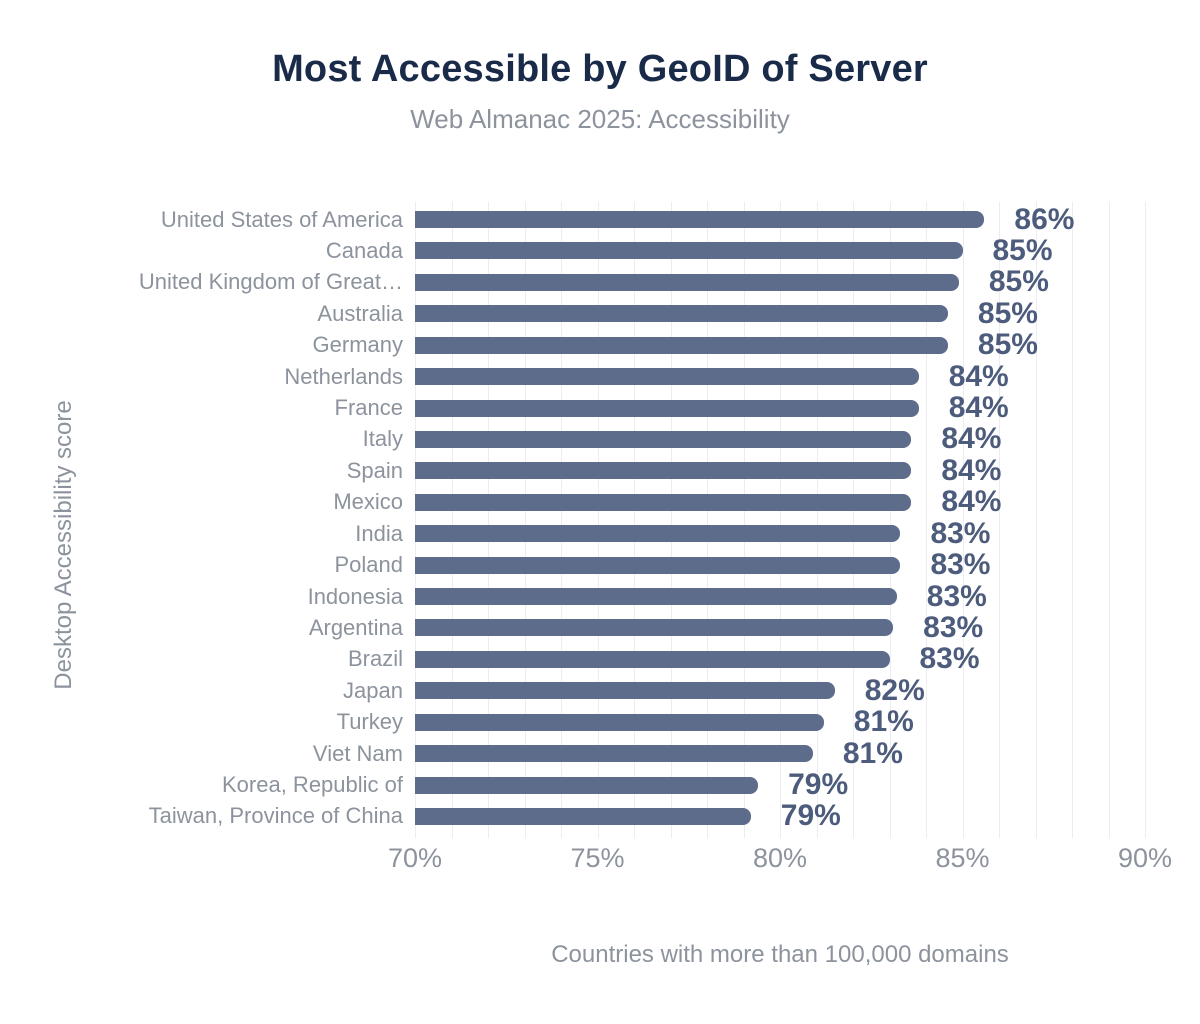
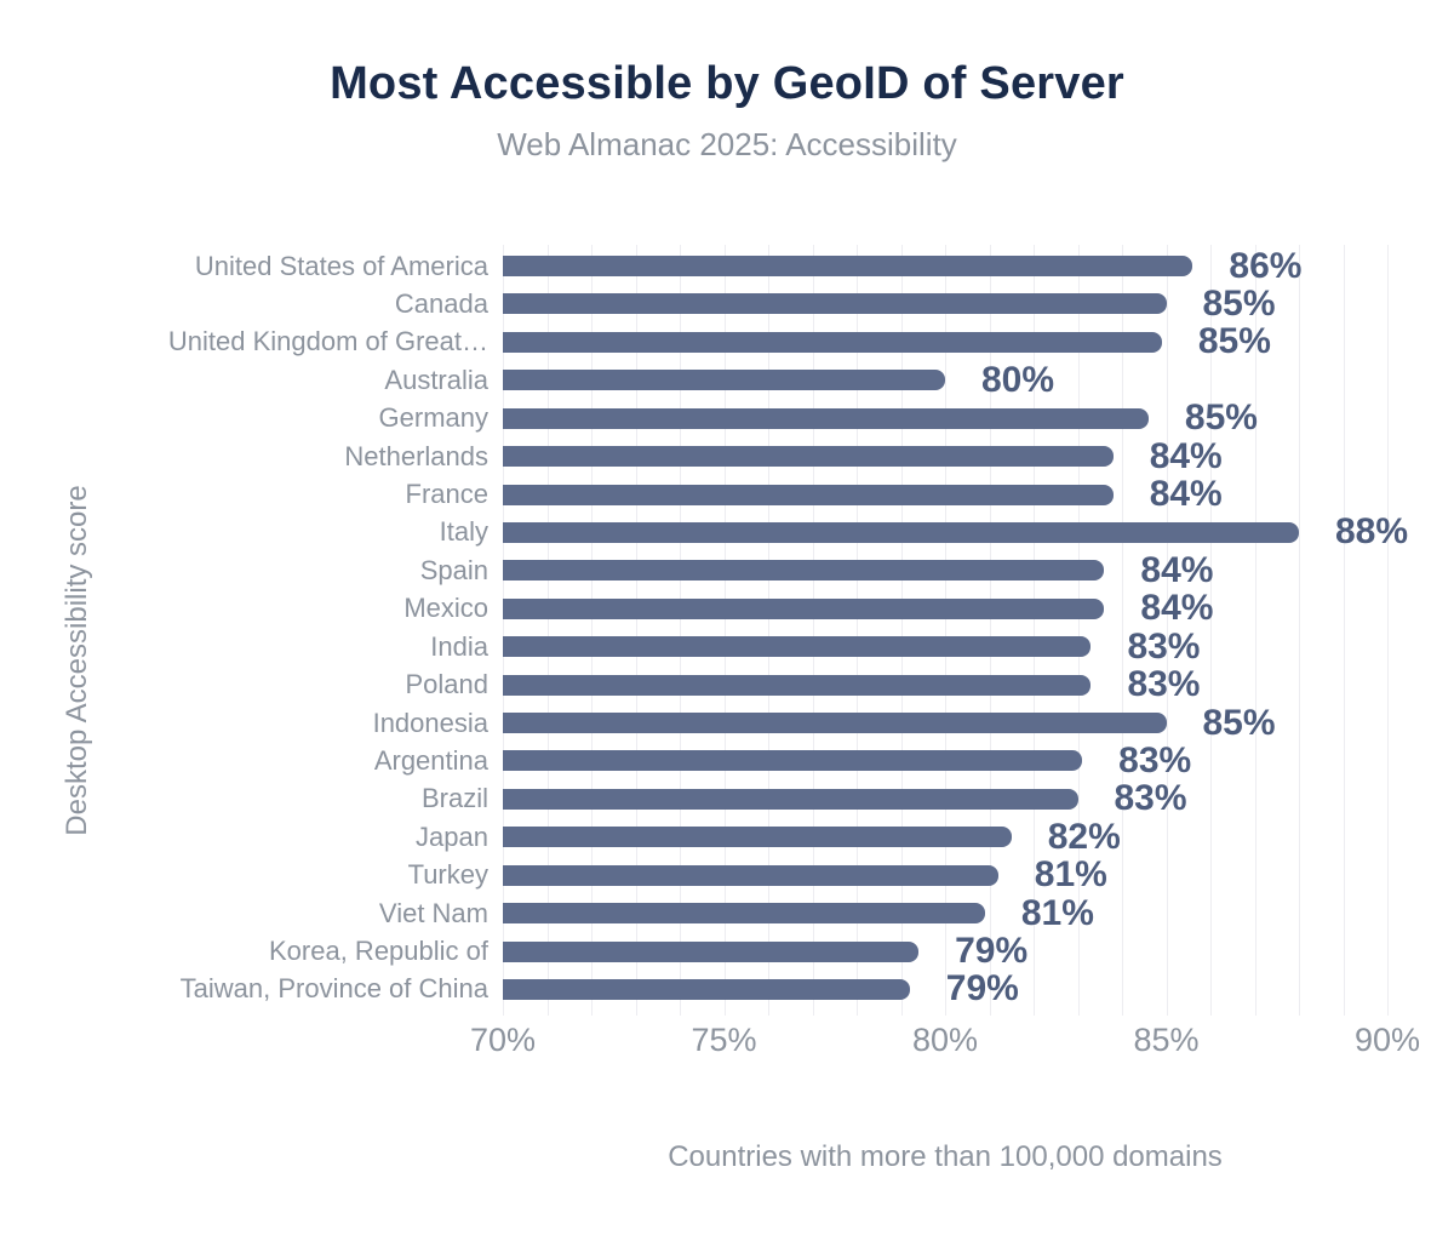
Australia: 85% -> 80%
Italy: 84% -> 88%
Indonesia: 83% -> 85%
